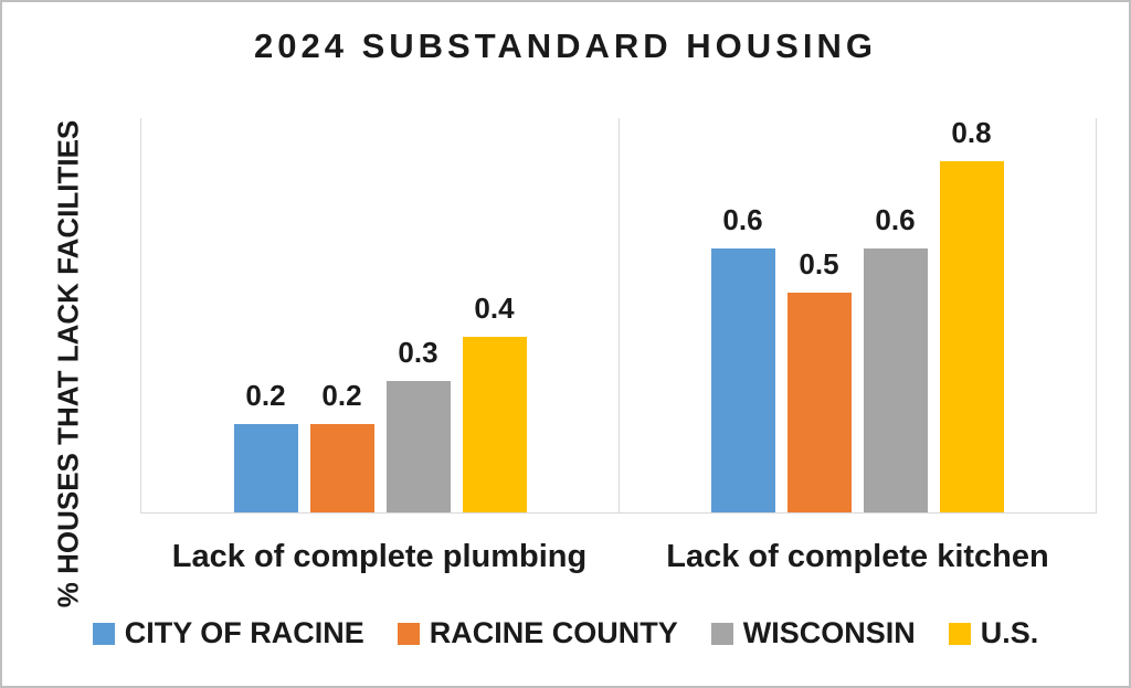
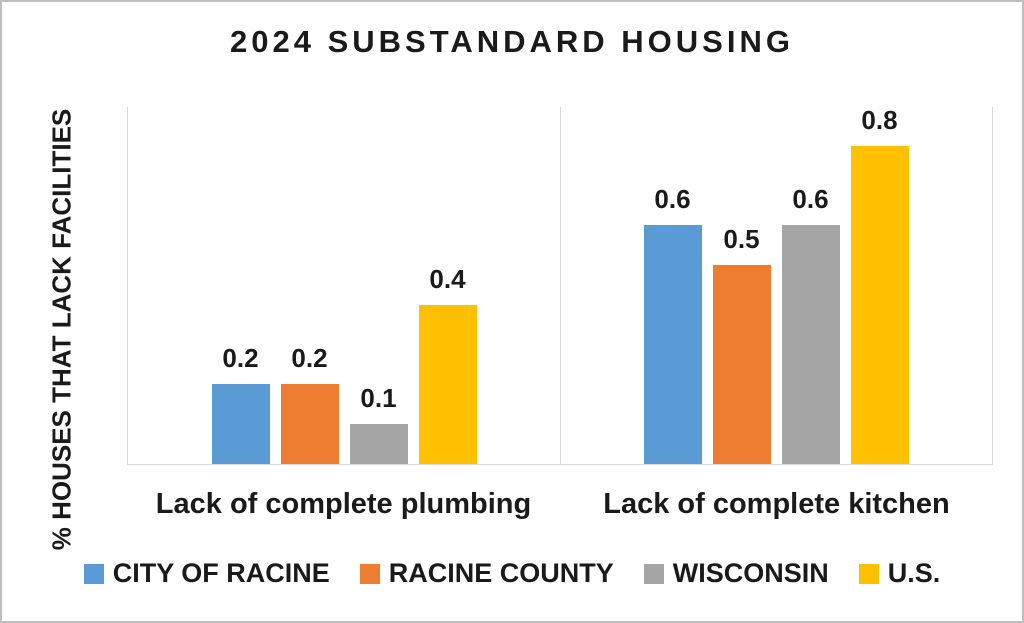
WISCONSIN/Lack of complete plumbing: 0.3 -> 0.1
